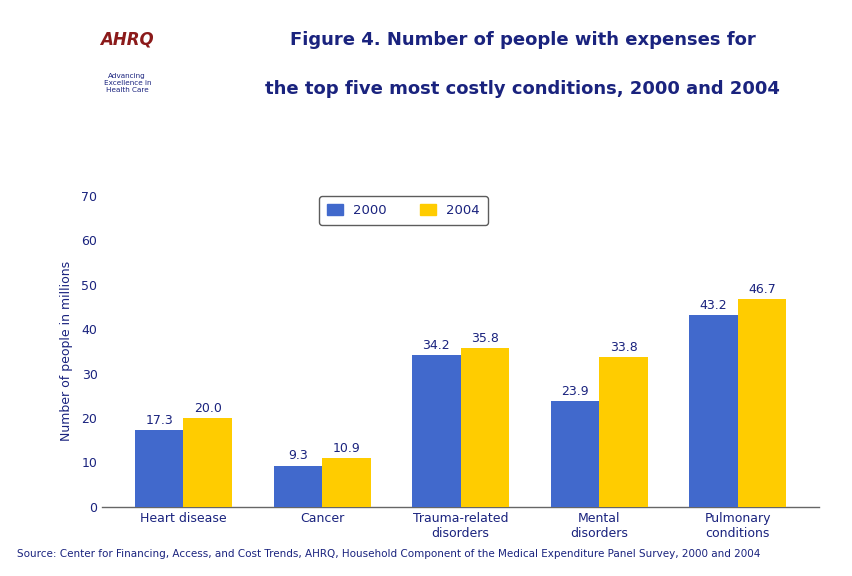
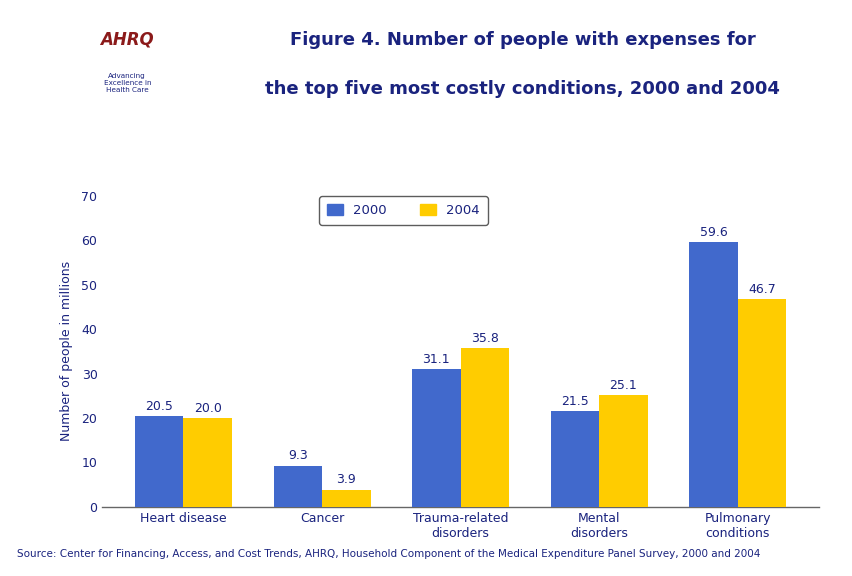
2000/Heart disease: 17.3 -> 20.5
2004/Cancer: 10.9 -> 3.9
2000/Trauma-related disorders: 34.2 -> 31.1
2000/Mental disorders: 23.9 -> 21.5
2004/Mental disorders: 33.8 -> 25.1
2000/Pulmonary conditions: 43.2 -> 59.6
